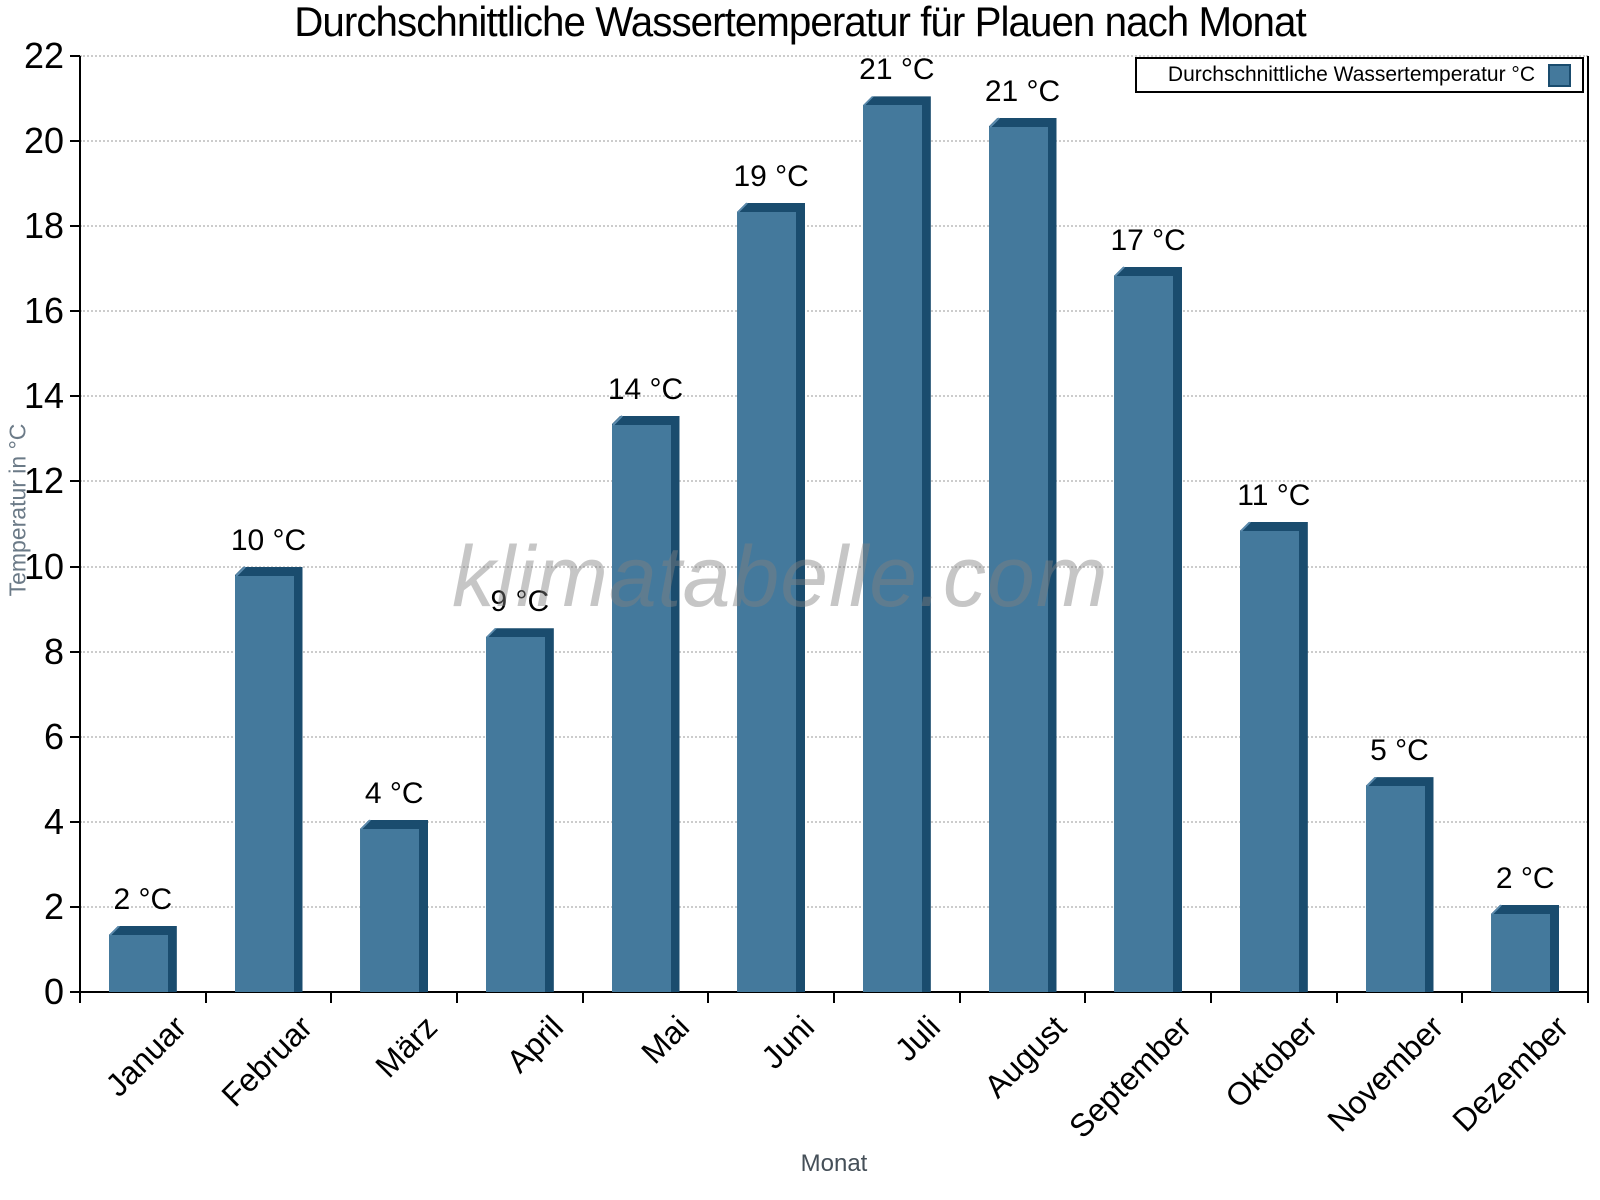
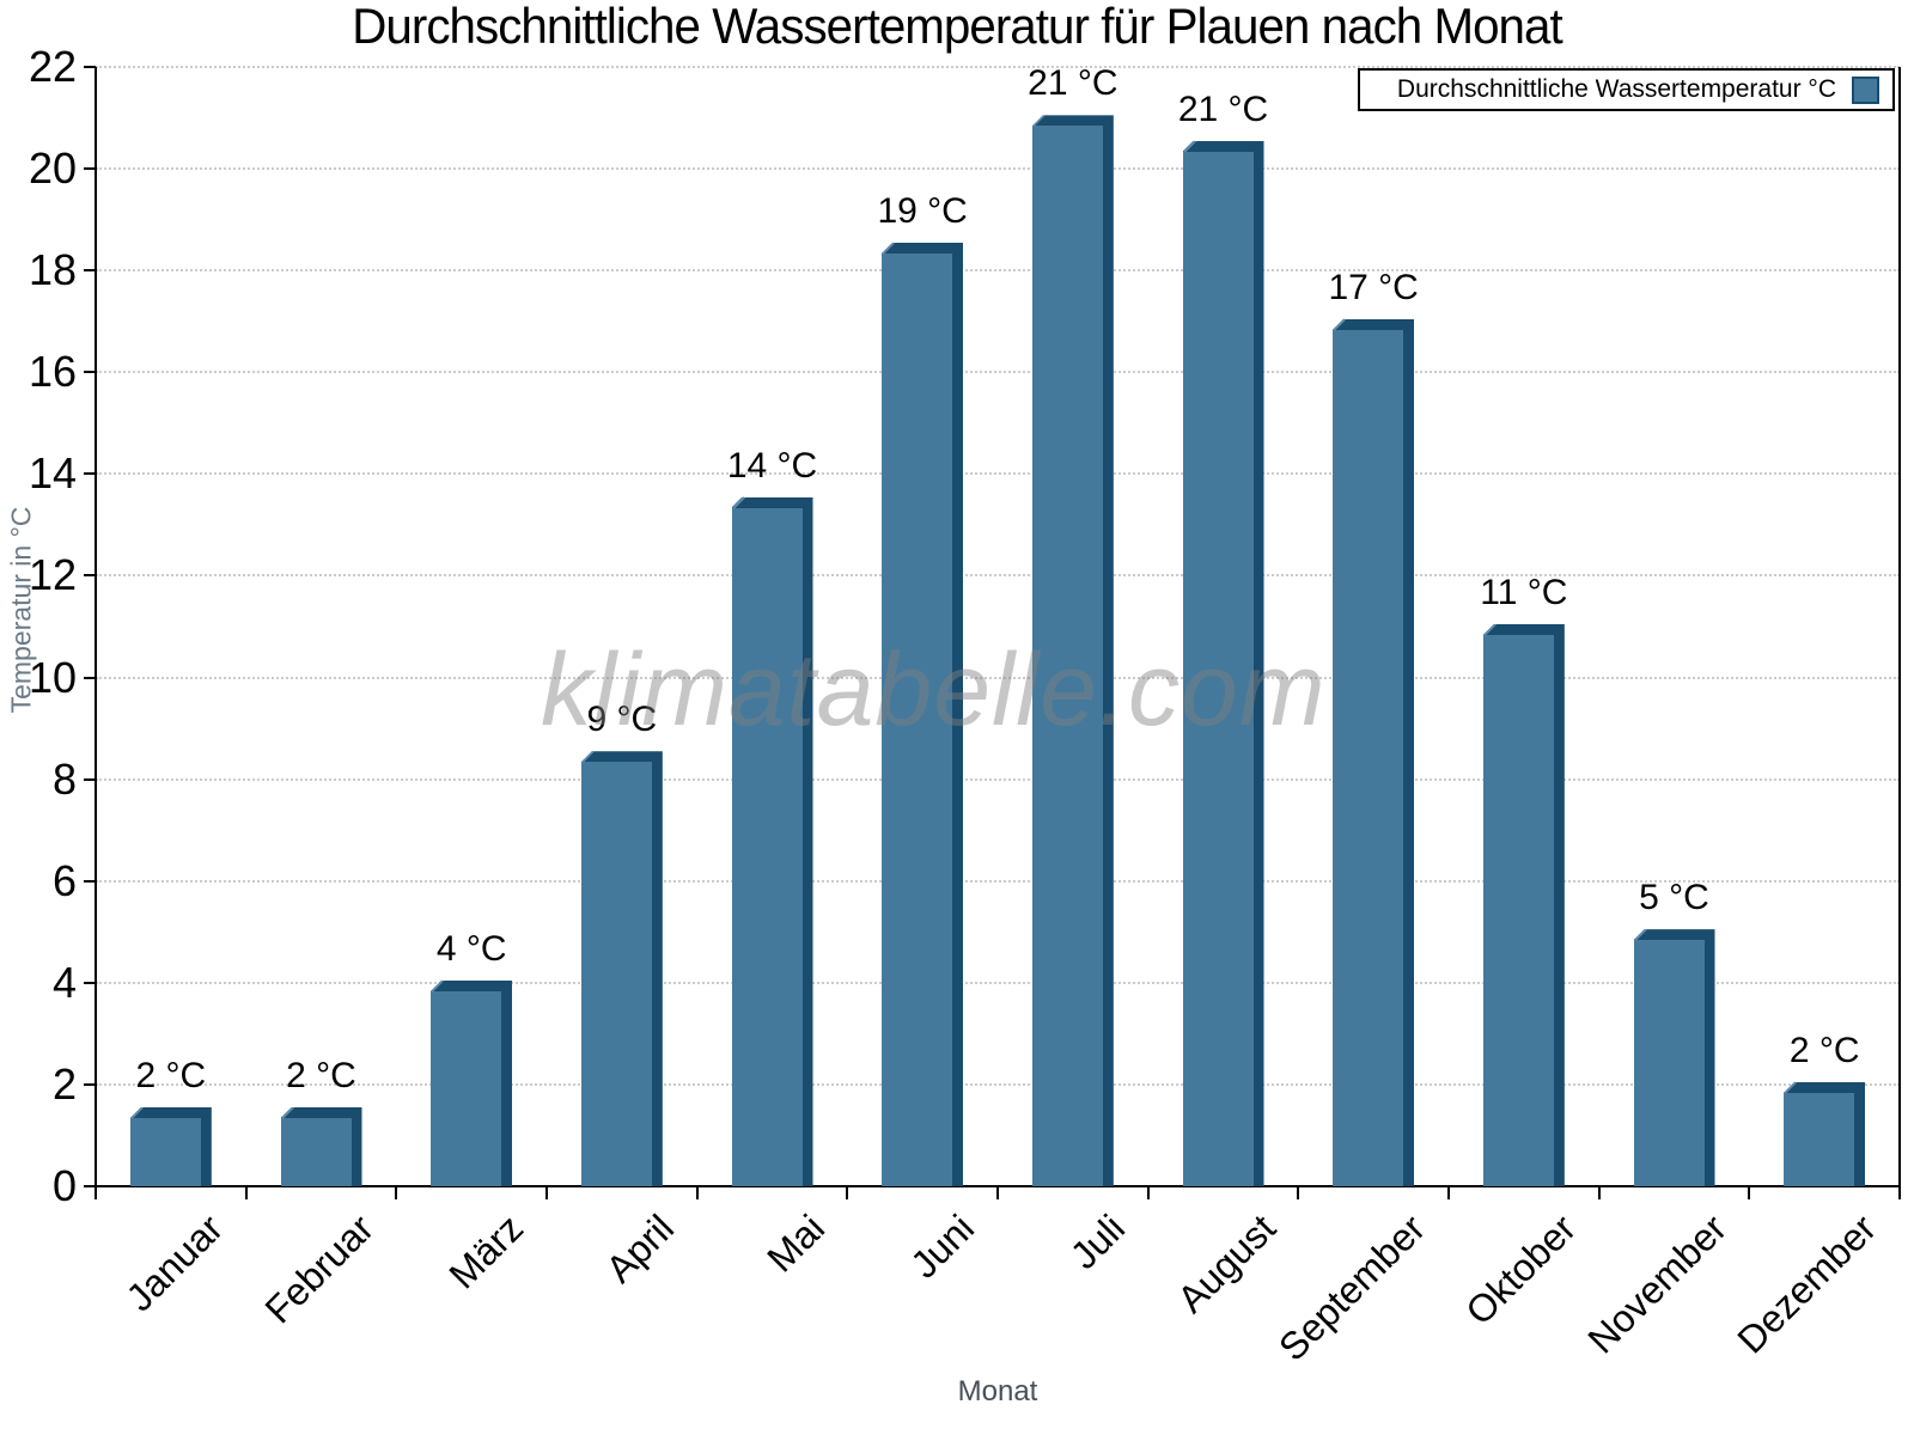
Februar: 10 -> 2
